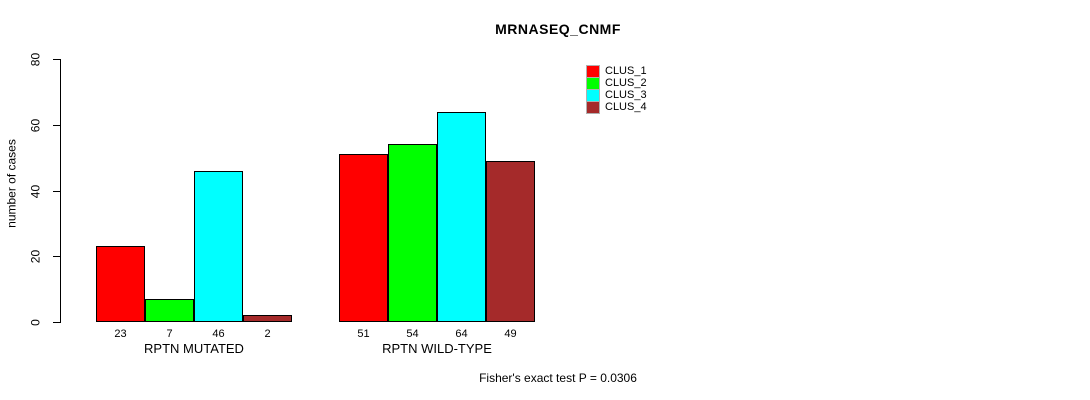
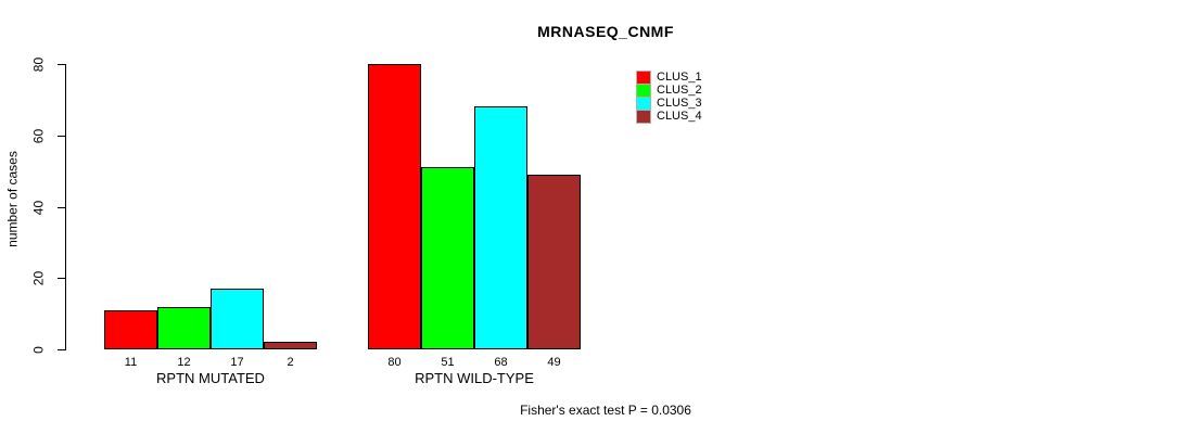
CLUS_1/RPTN MUTATED: 23 -> 11
CLUS_2/RPTN MUTATED: 7 -> 12
CLUS_3/RPTN MUTATED: 46 -> 17
CLUS_1/RPTN WILD-TYPE: 51 -> 80
CLUS_2/RPTN WILD-TYPE: 54 -> 51
CLUS_3/RPTN WILD-TYPE: 64 -> 68
